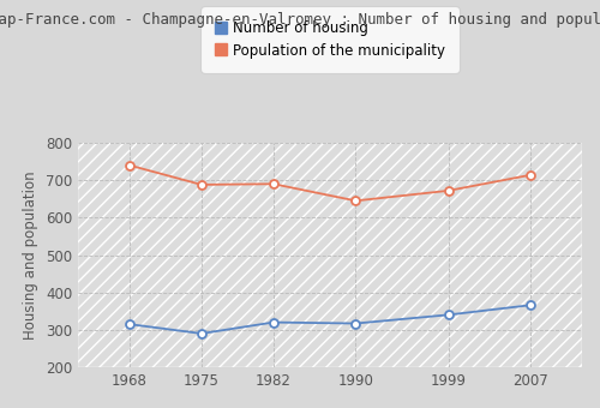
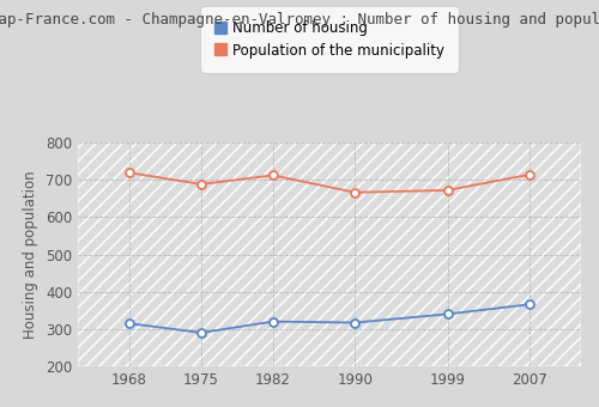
Population of the municipality/1968: 740 -> 719
Population of the municipality/1982: 690 -> 712
Population of the municipality/1990: 645 -> 666
